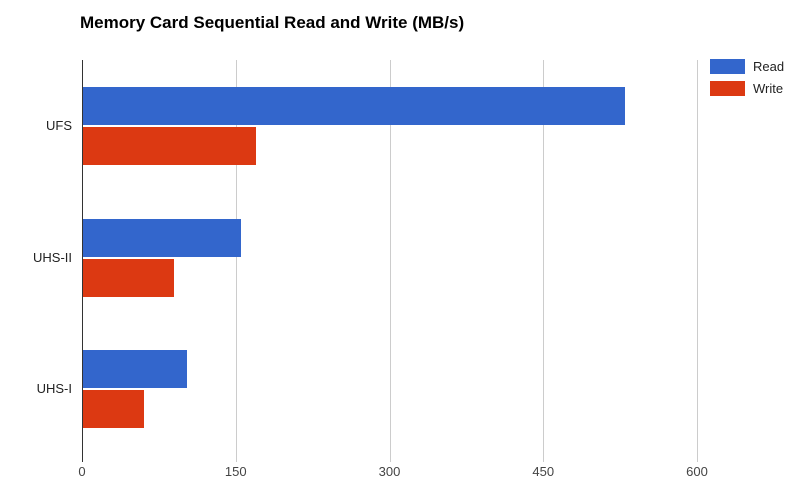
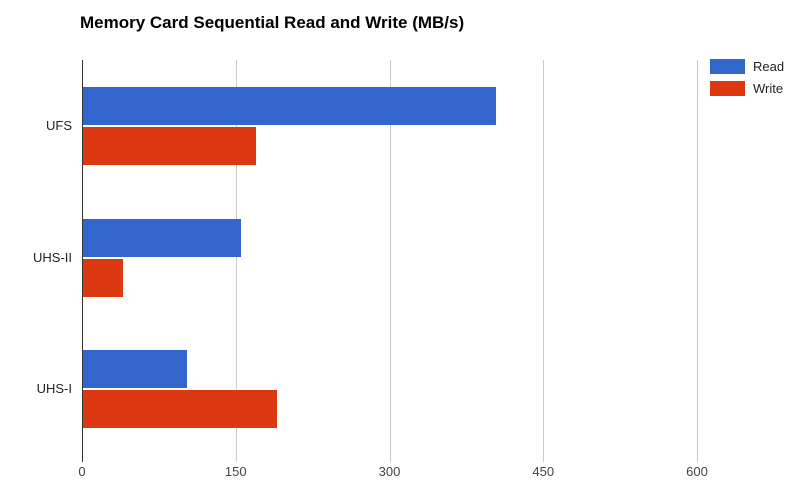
Read/UFS: 530 -> 404
Write/UHS-II: 90 -> 40
Write/UHS-I: 60 -> 190
